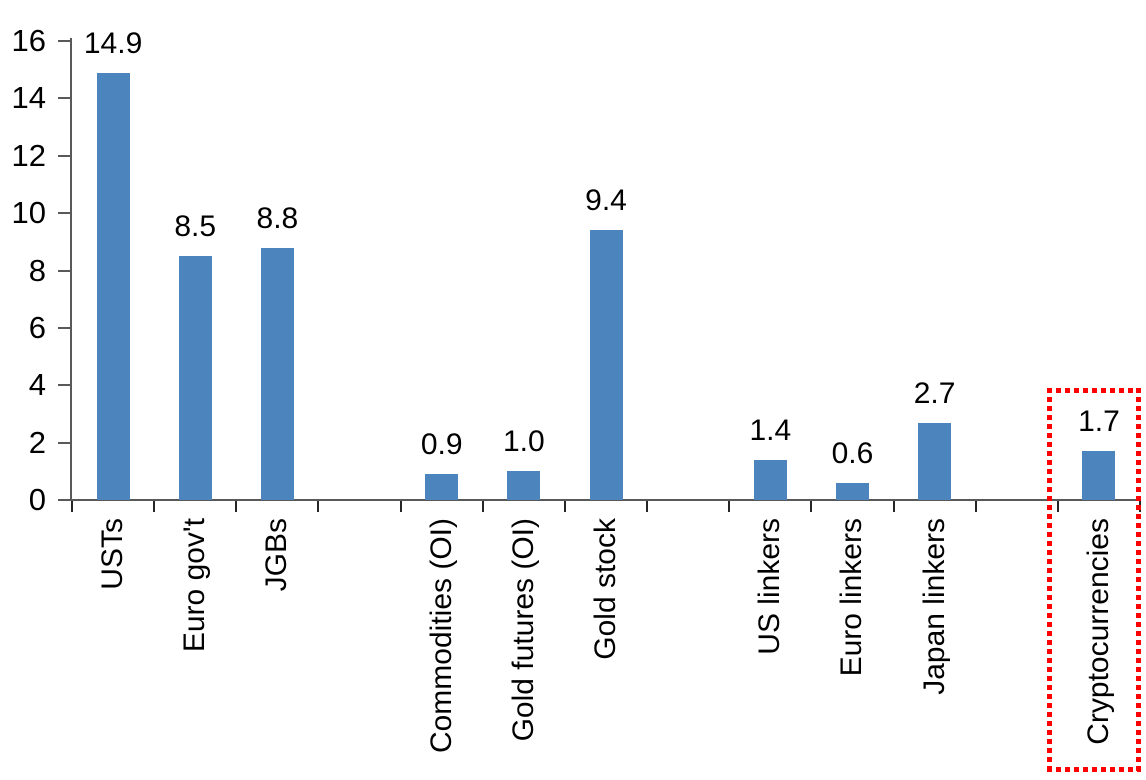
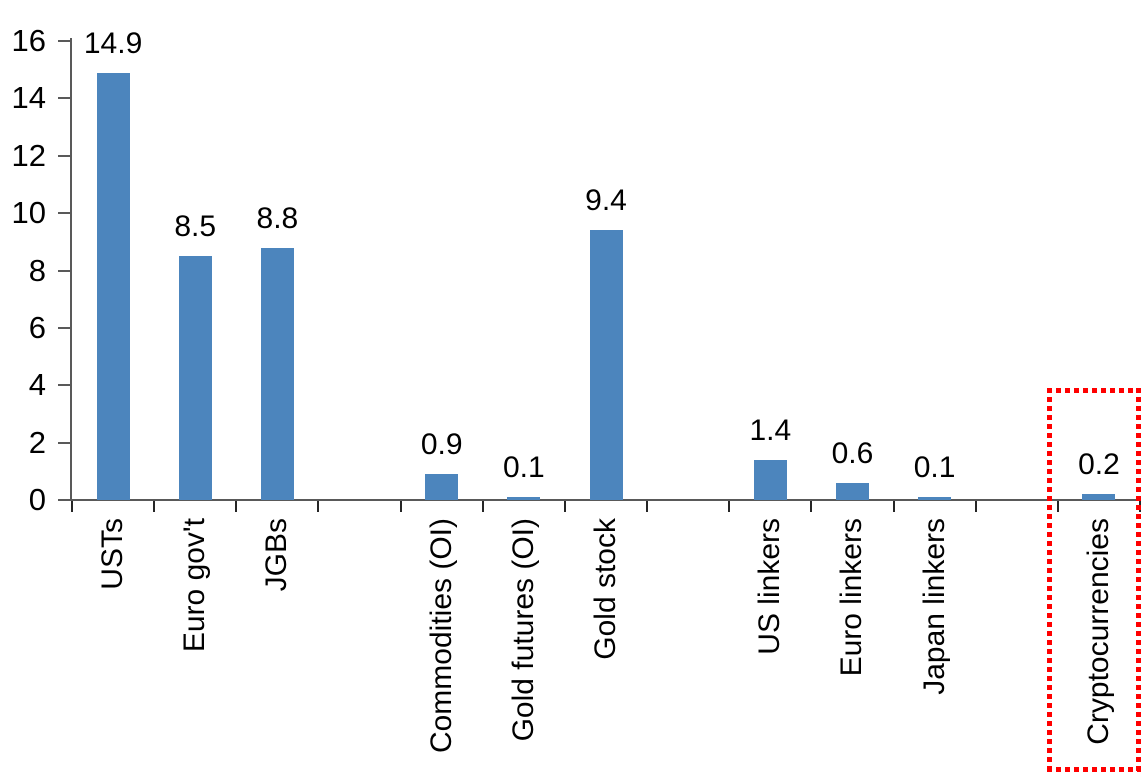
Gold futures (OI): 1.0 -> 0.1
Japan linkers: 2.7 -> 0.1
Cryptocurrencies: 1.7 -> 0.2
